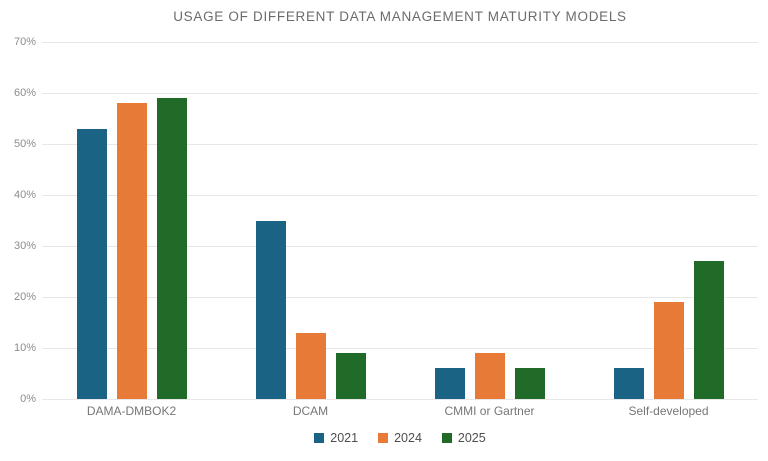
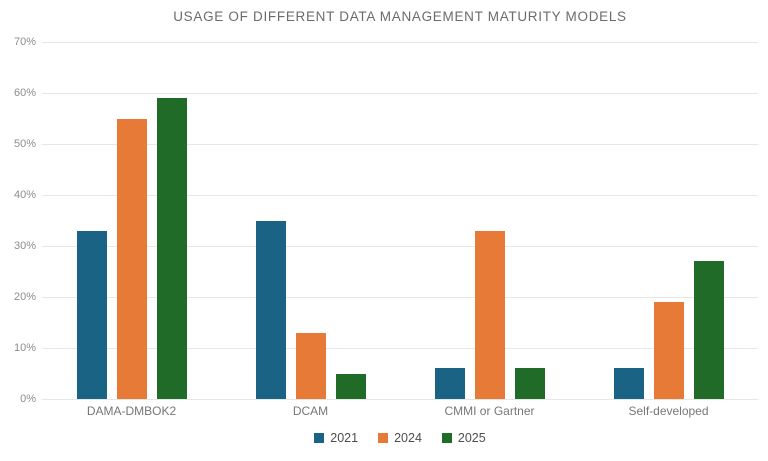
2021/DAMA-DMBOK2: 53% -> 33%
2024/DAMA-DMBOK2: 58% -> 55%
2025/DCAM: 9% -> 5%
2024/CMMI or Gartner: 9% -> 33%
